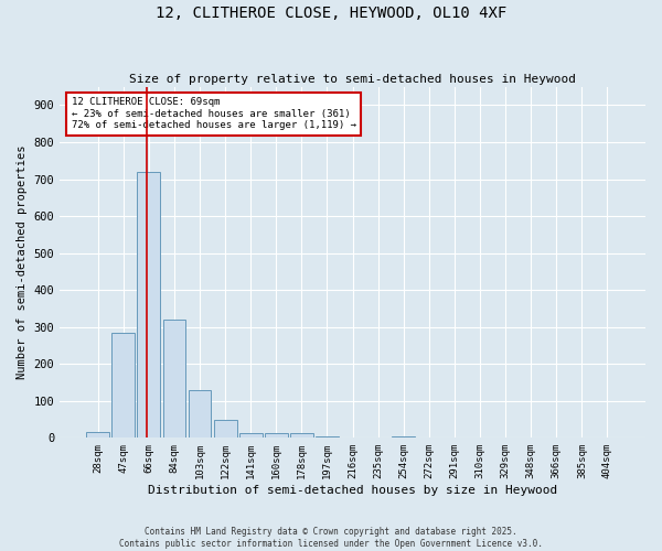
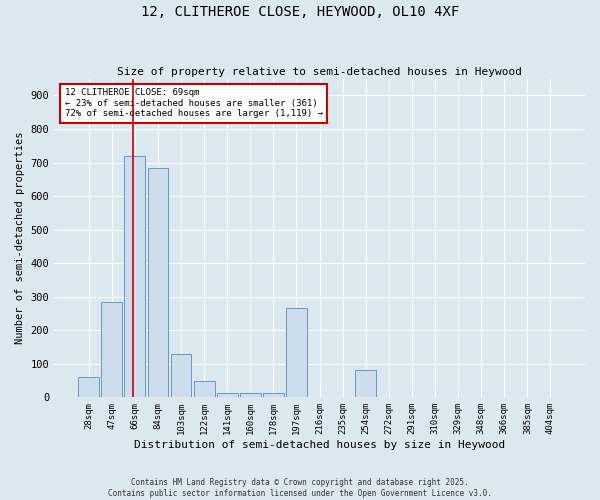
28sqm: 15 -> 60
84sqm: 320 -> 685
197sqm: 5 -> 265
254sqm: 5 -> 80
